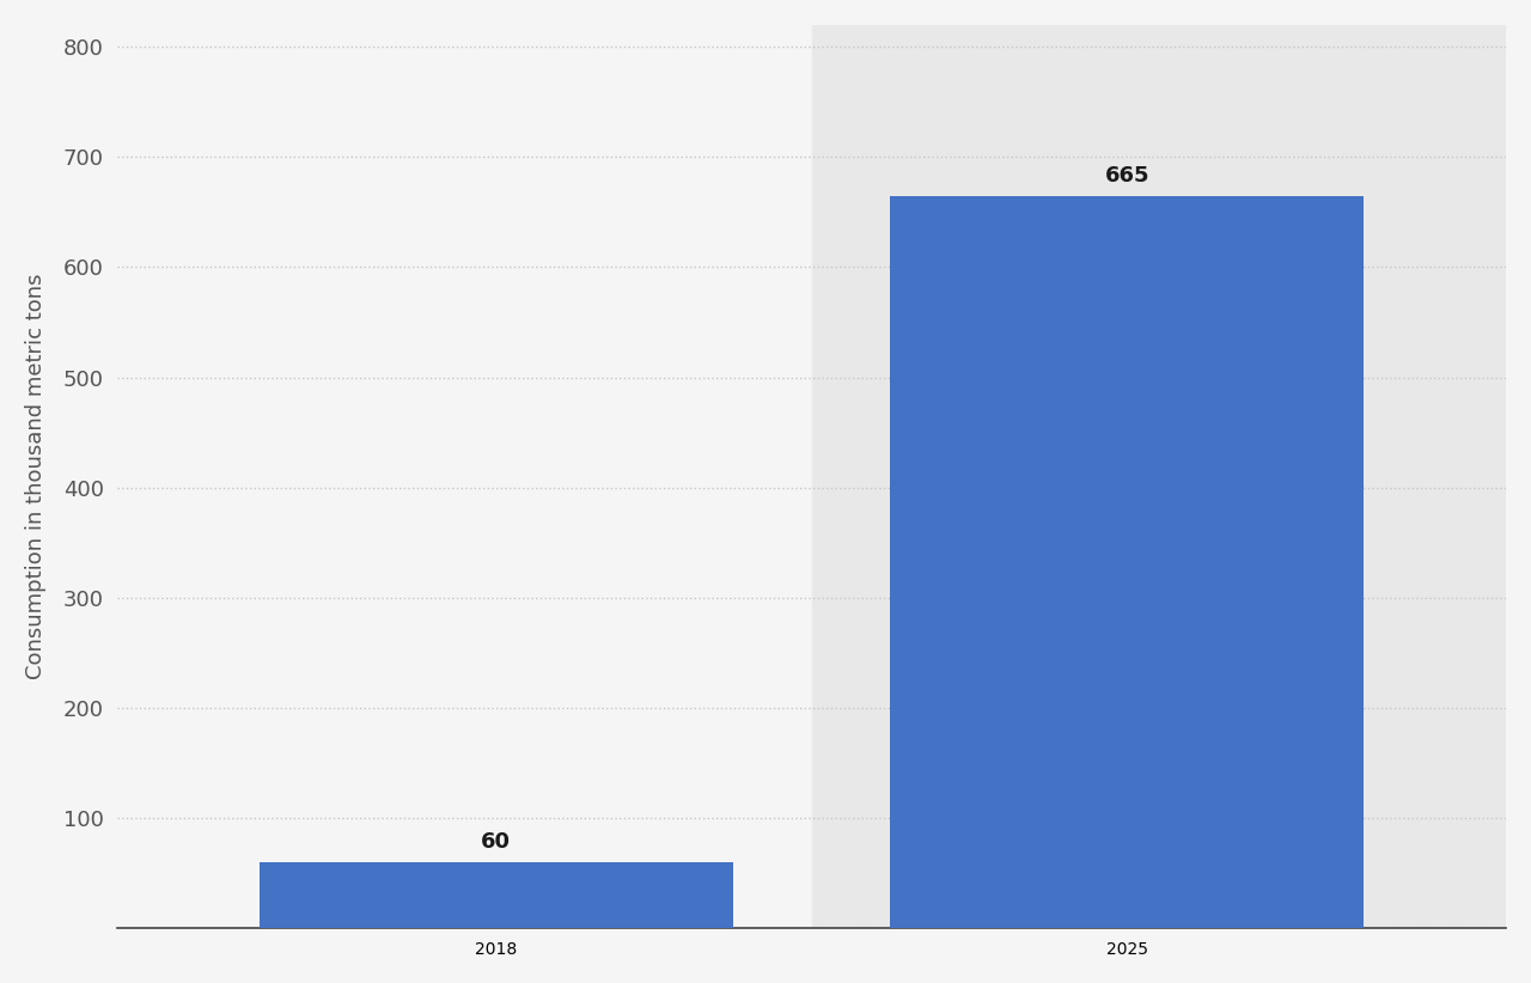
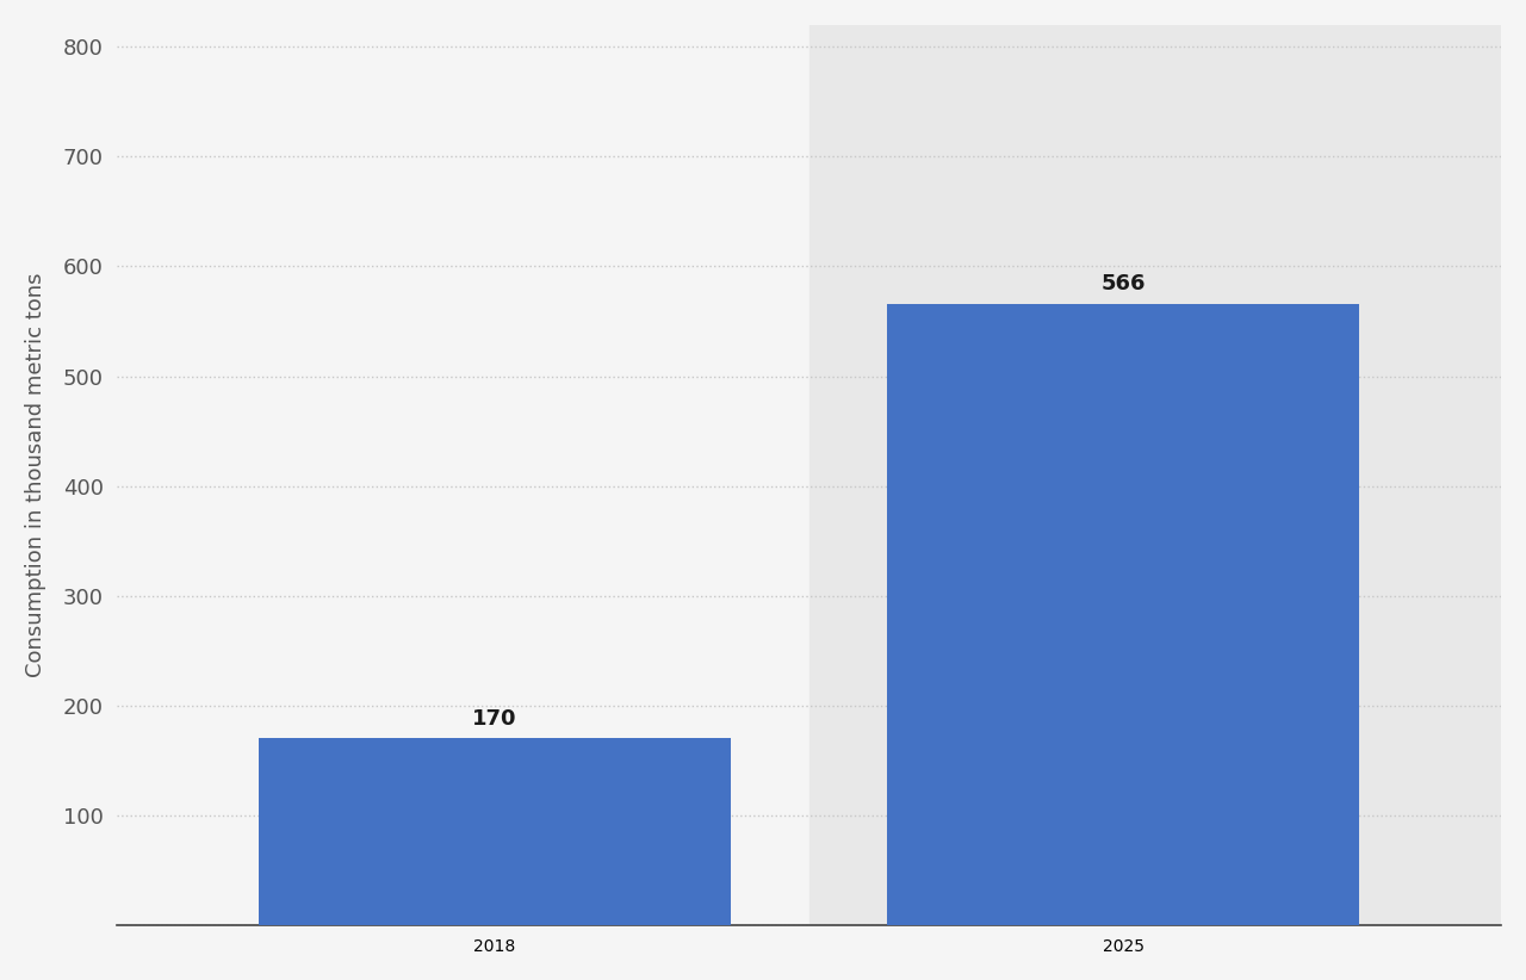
2018: 60 -> 170
2025: 665 -> 566
